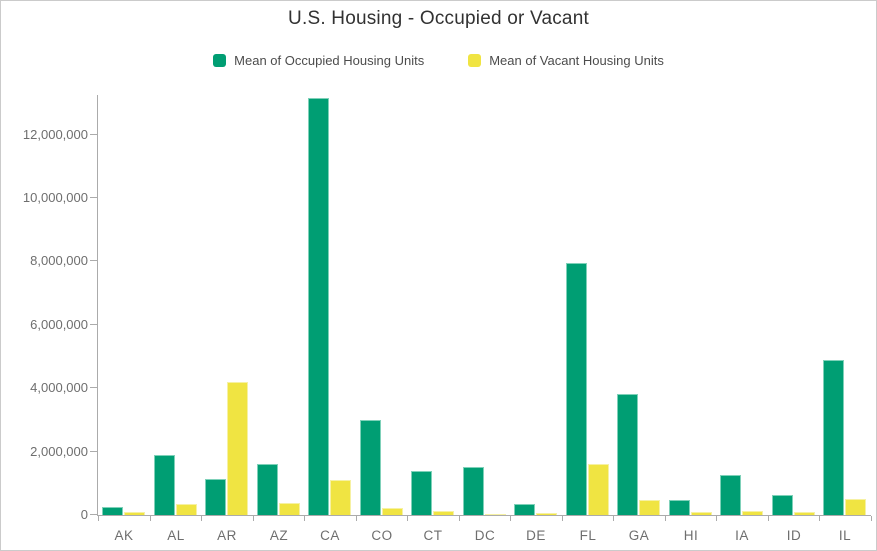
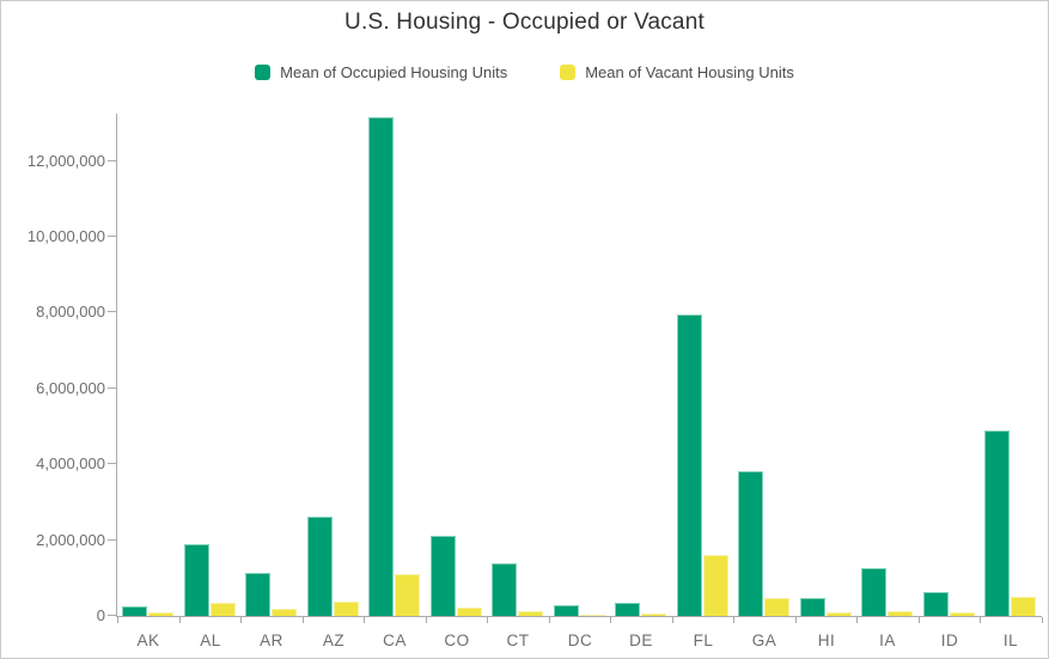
Mean of Vacant Housing Units/AR: 4200000 -> 200000
Mean of Occupied Housing Units/AZ: 1600000 -> 2600000
Mean of Occupied Housing Units/CO: 3000000 -> 2100000
Mean of Occupied Housing Units/DC: 1500000 -> 300000
